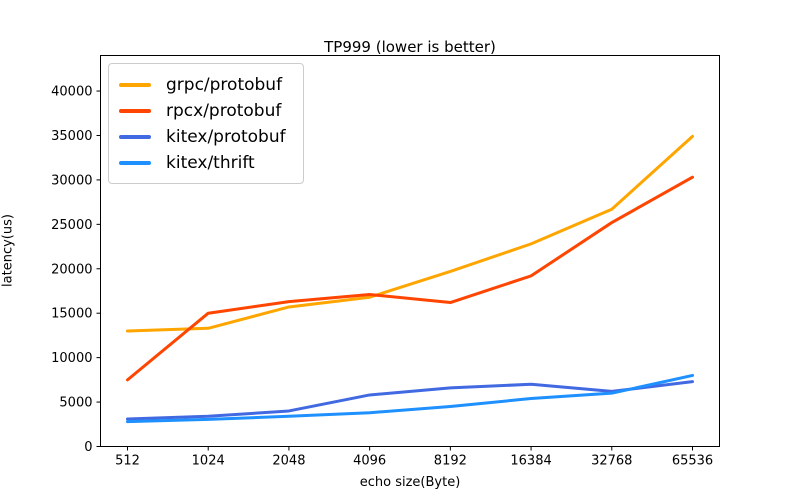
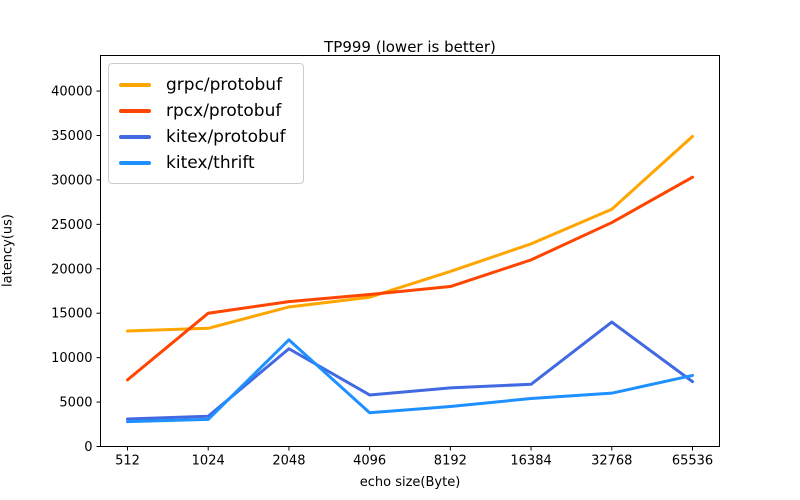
kitex/protobuf/2048: 4000 -> 11000
kitex/thrift/2048: 3000 -> 12000
rpcx/protobuf/8192: 16000 -> 18000
rpcx/protobuf/16384: 19000 -> 21000
kitex/protobuf/32768: 6000 -> 14000
